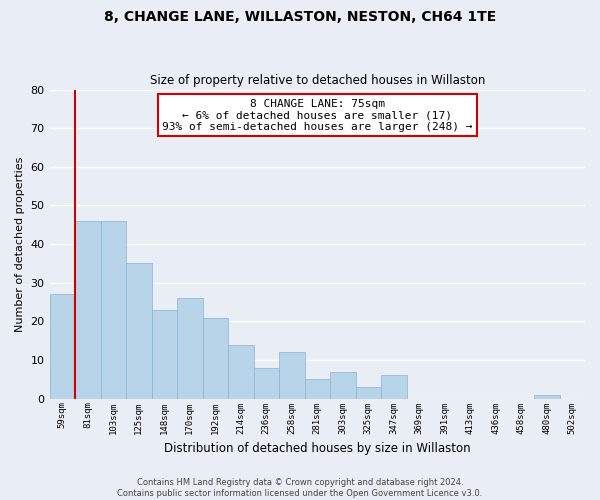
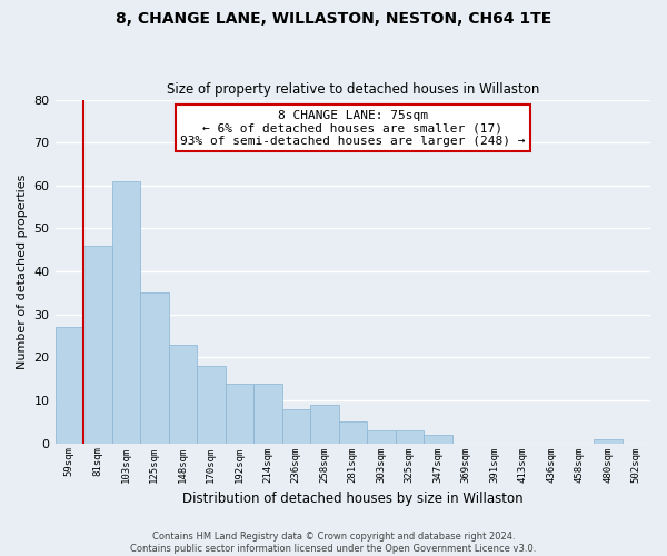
103sqm: 46 -> 61
170sqm: 26 -> 18
192sqm: 21 -> 14
258sqm: 12 -> 9
303sqm: 7 -> 3
347sqm: 6 -> 2
